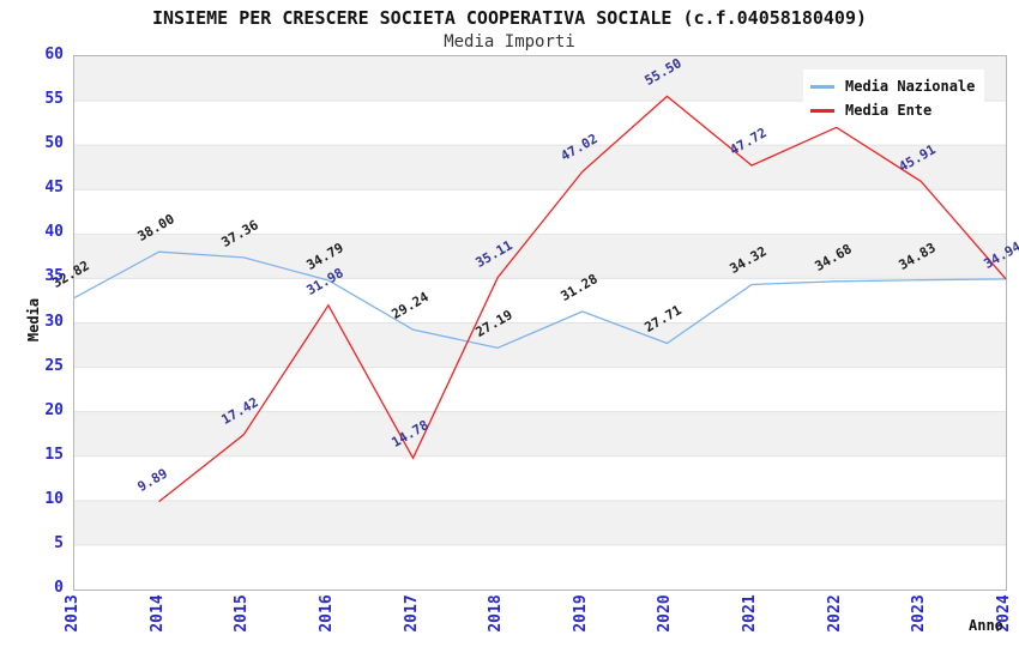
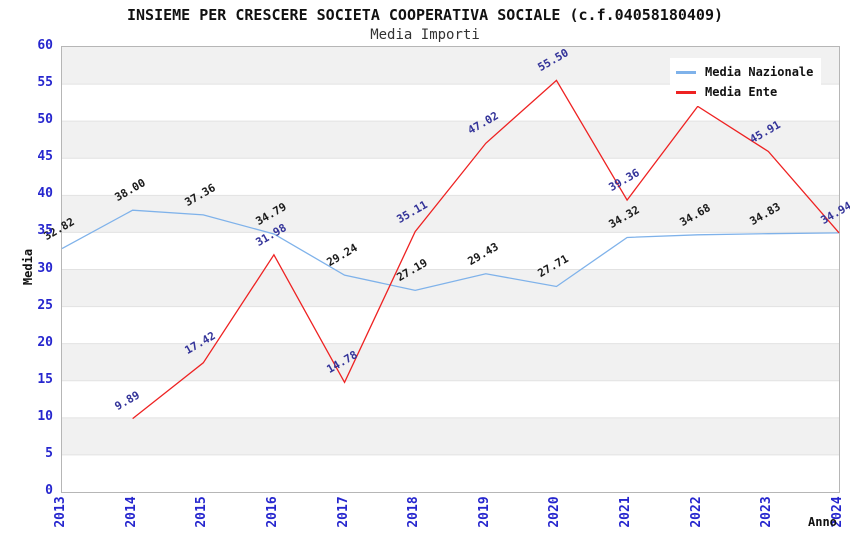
Media Nazionale/2019: 31.28 -> 29.43
Media Ente/2021: 47.72 -> 39.36
